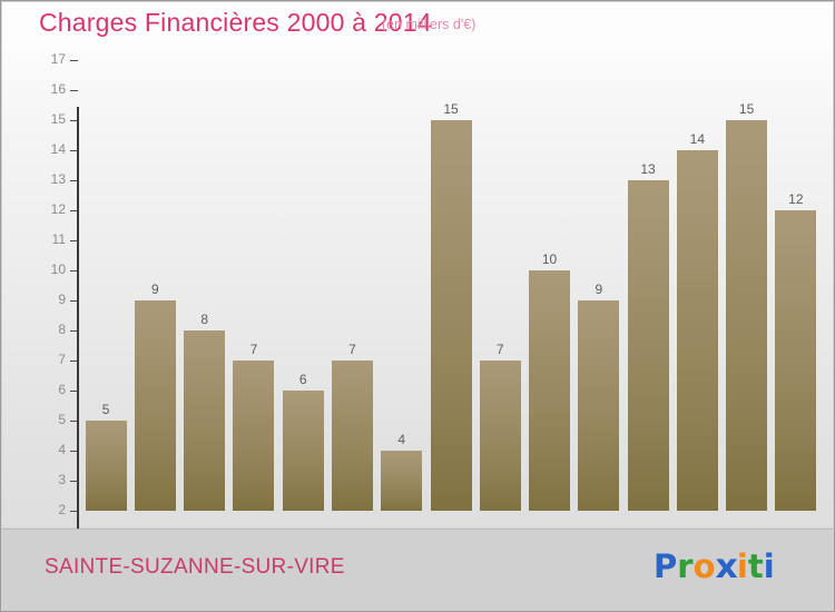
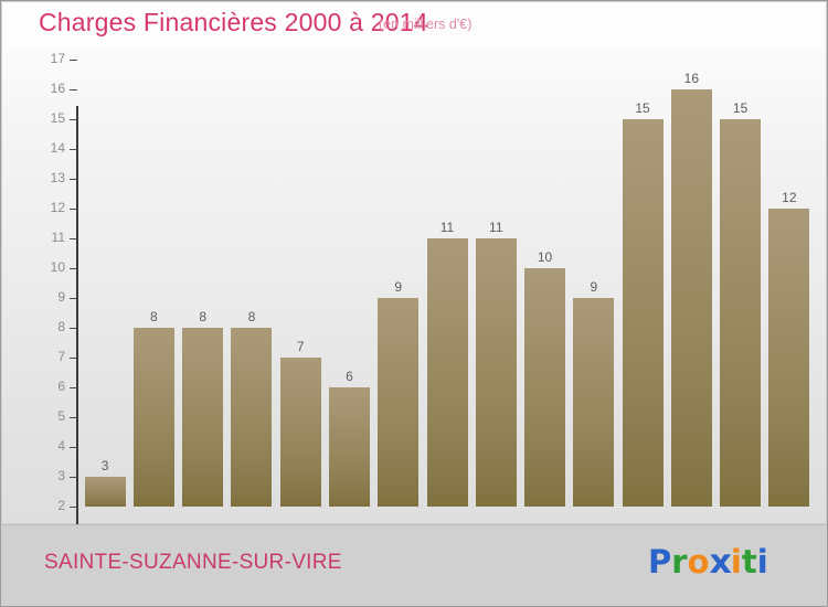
2000: 5 -> 3
2001: 9 -> 8
2003: 7 -> 8
2004: 6 -> 7
2005: 7 -> 6
2006: 4 -> 9
2007: 15 -> 11
2008: 7 -> 11
2011: 13 -> 15
2012: 14 -> 16
